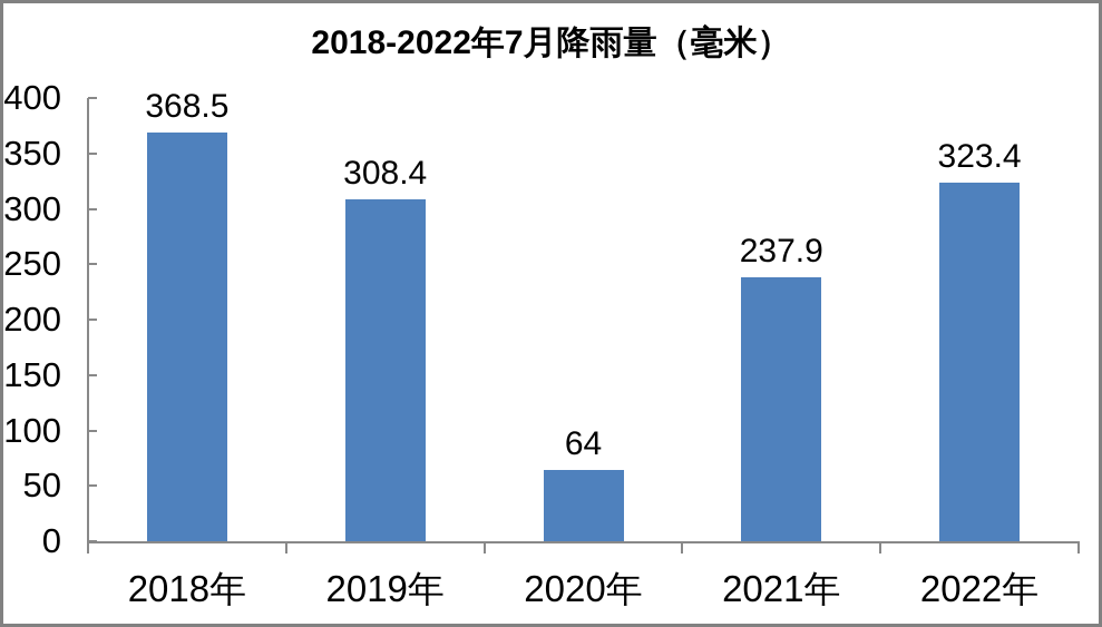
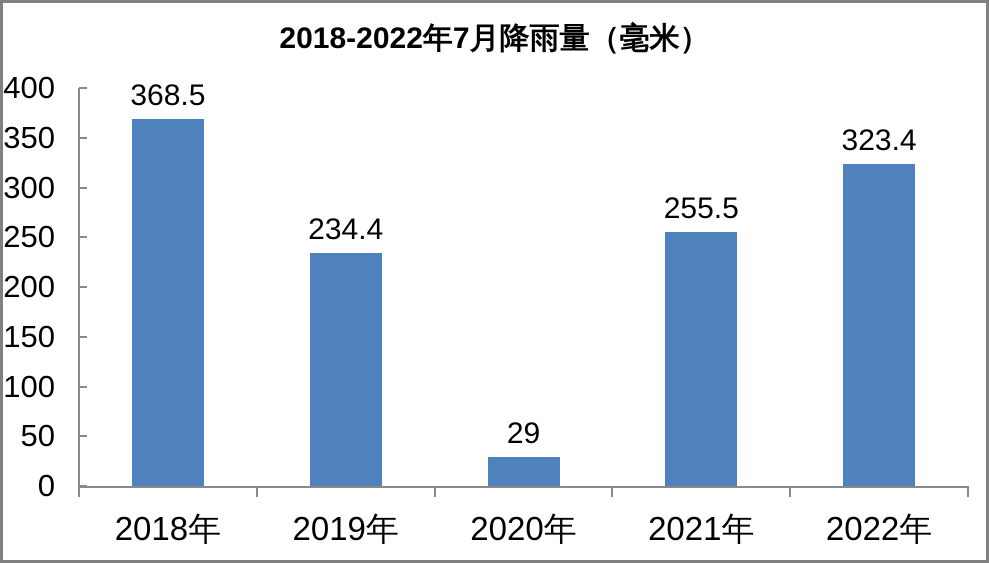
2019年: 308.4 -> 234.4
2020年: 64 -> 29
2021年: 237.9 -> 255.5
